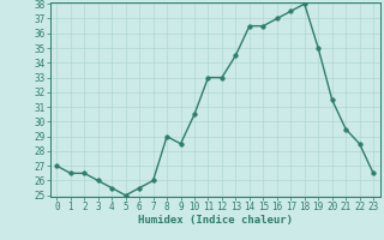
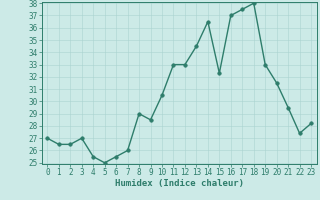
3: 26.0 -> 27.0
15: 36.5 -> 32.3
19: 35.0 -> 33.0
22: 28.5 -> 27.4
23: 26.5 -> 28.2
